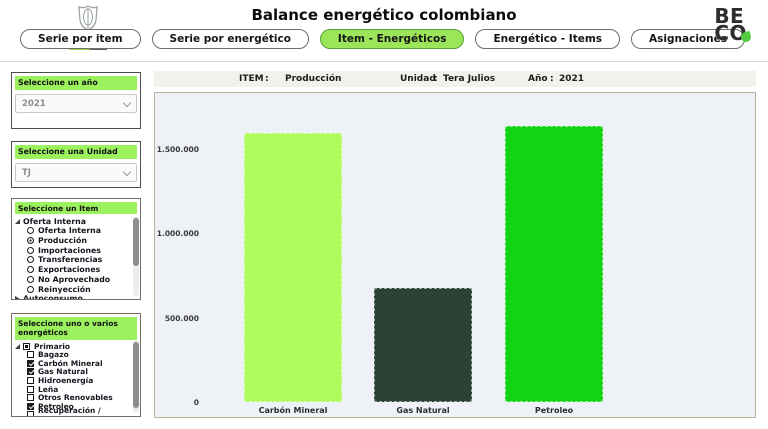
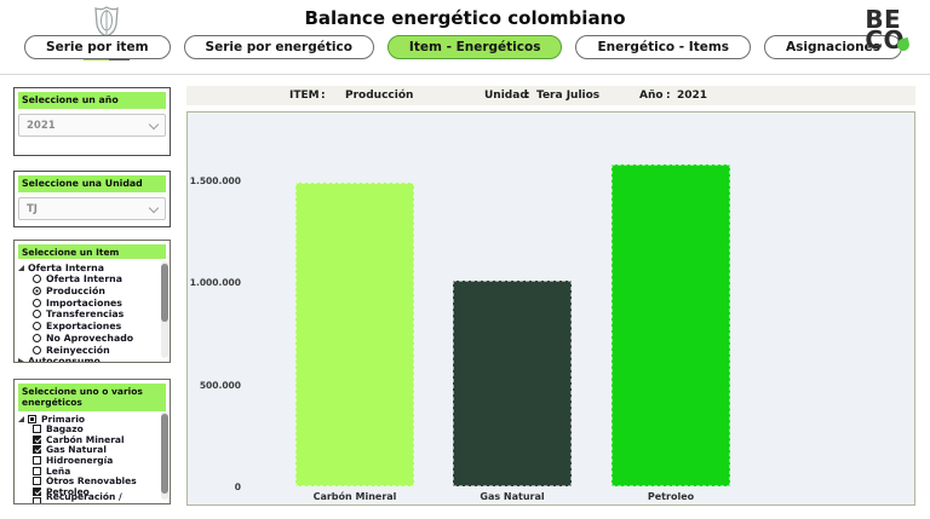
Carbón Mineral: 1600000 -> 1490000
Gas Natural: 680000 -> 1010000
Petroleo: 1640000 -> 1580000
